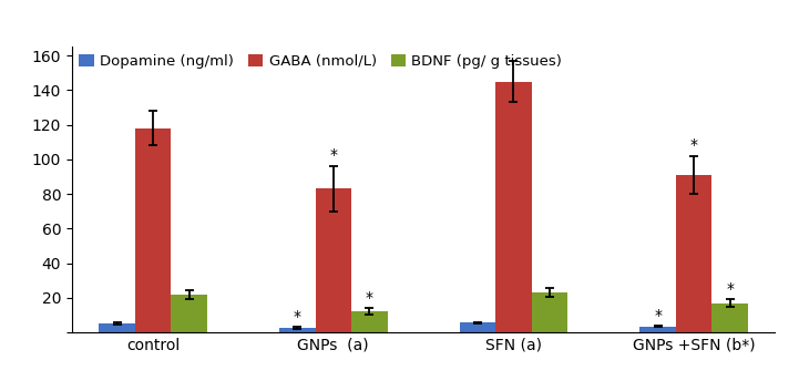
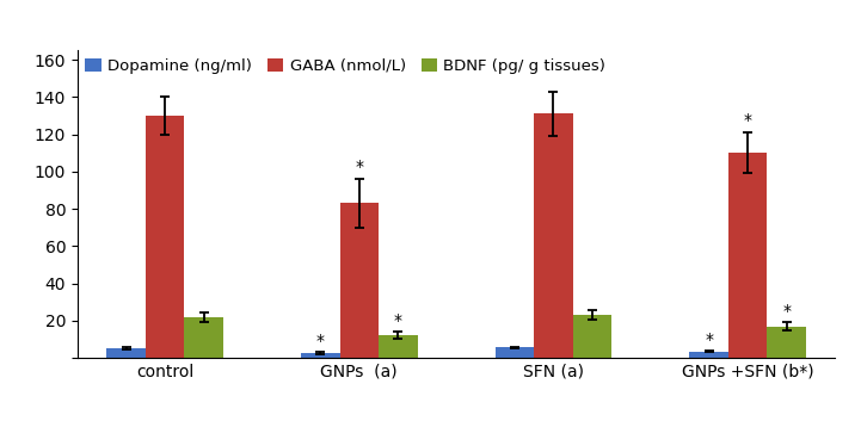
GABA (nmol/L)/control: 118 -> 130
GABA (nmol/L)/SFN (a): 145 -> 131
GABA (nmol/L)/GNPs +SFN (b*): 91 -> 110
